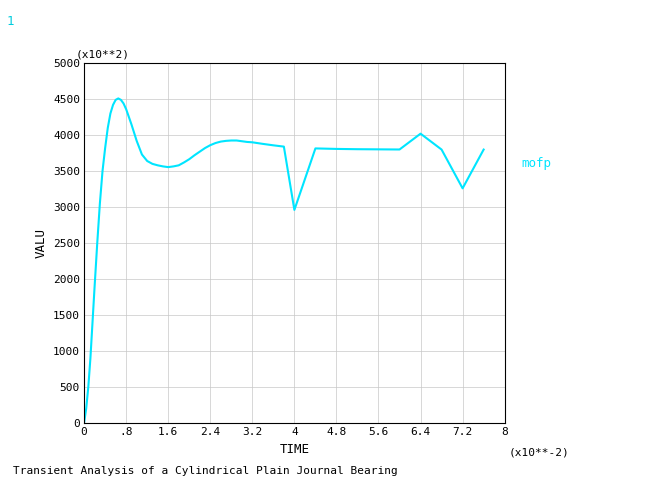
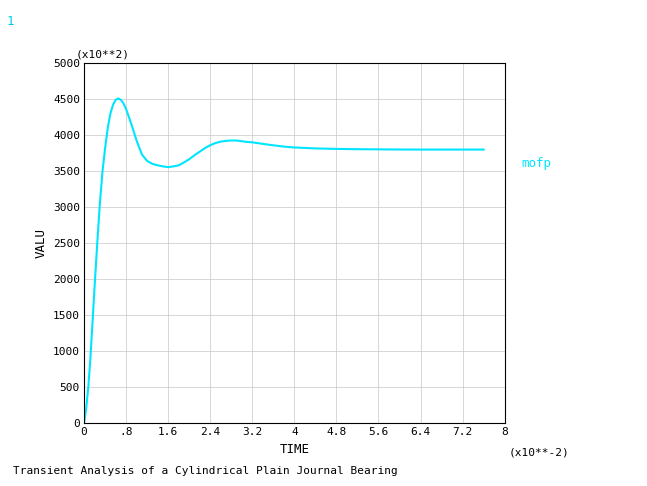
4: 2960 -> 3830
6.4: 4020 -> 3800
7.2: 3260 -> 3800
